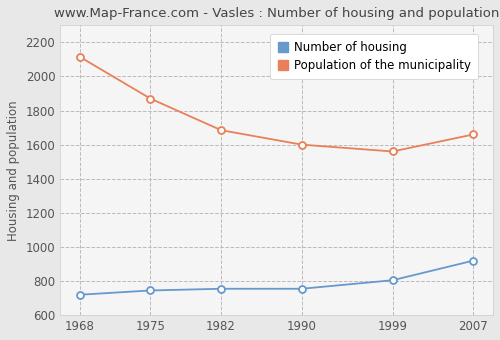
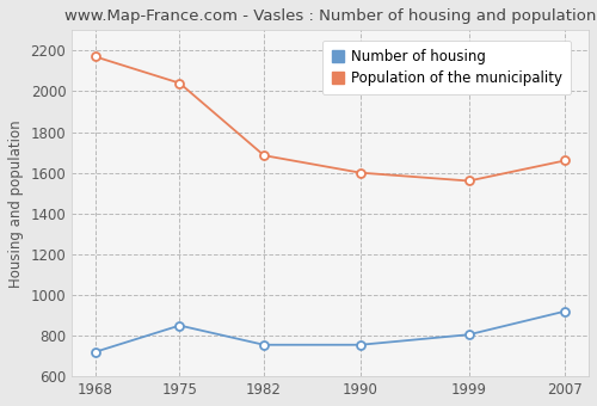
Population of the municipality/1968: 2120 -> 2170
Number of housing/1975: 740 -> 850
Population of the municipality/1975: 1870 -> 2040
